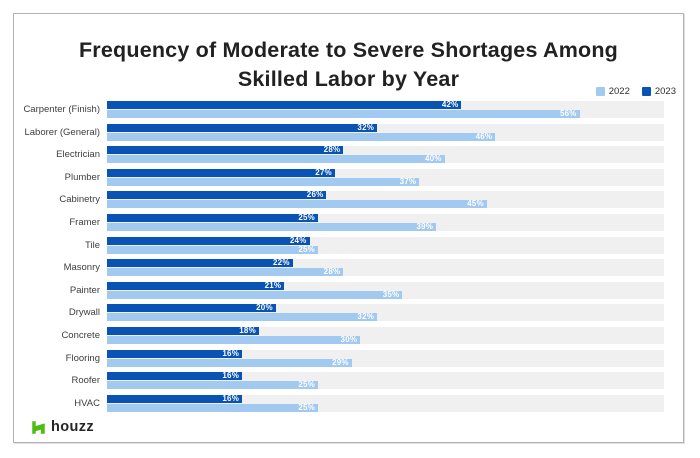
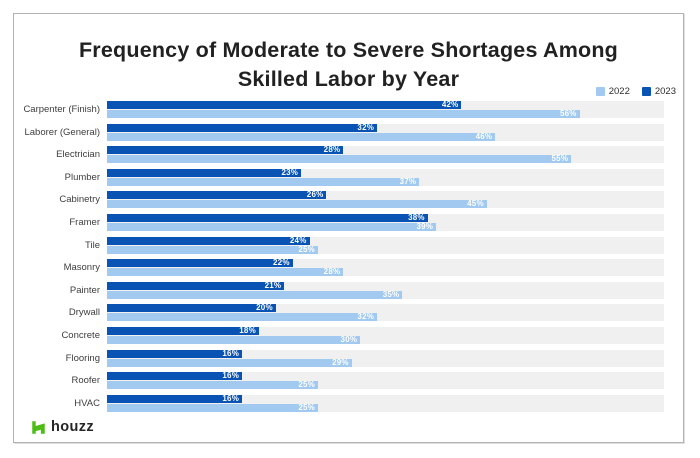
2022/Electrician: 40% -> 55%
2023/Plumber: 27% -> 23%
2023/Framer: 25% -> 38%
